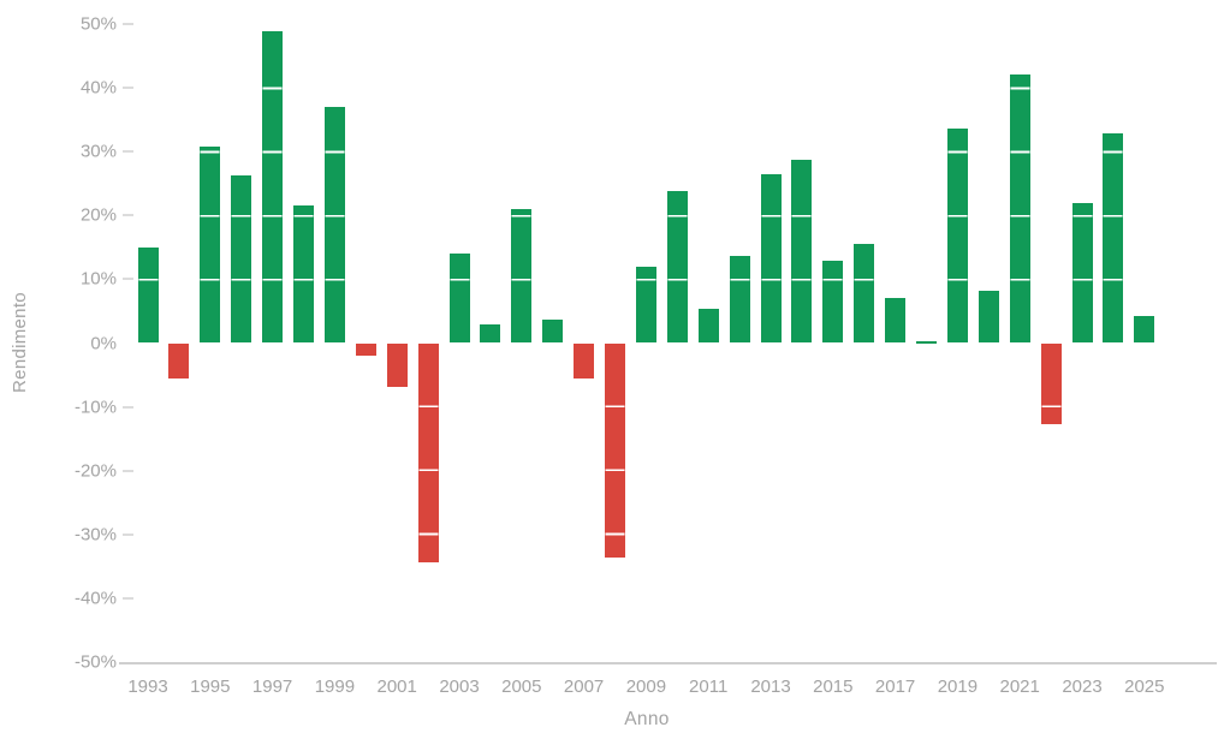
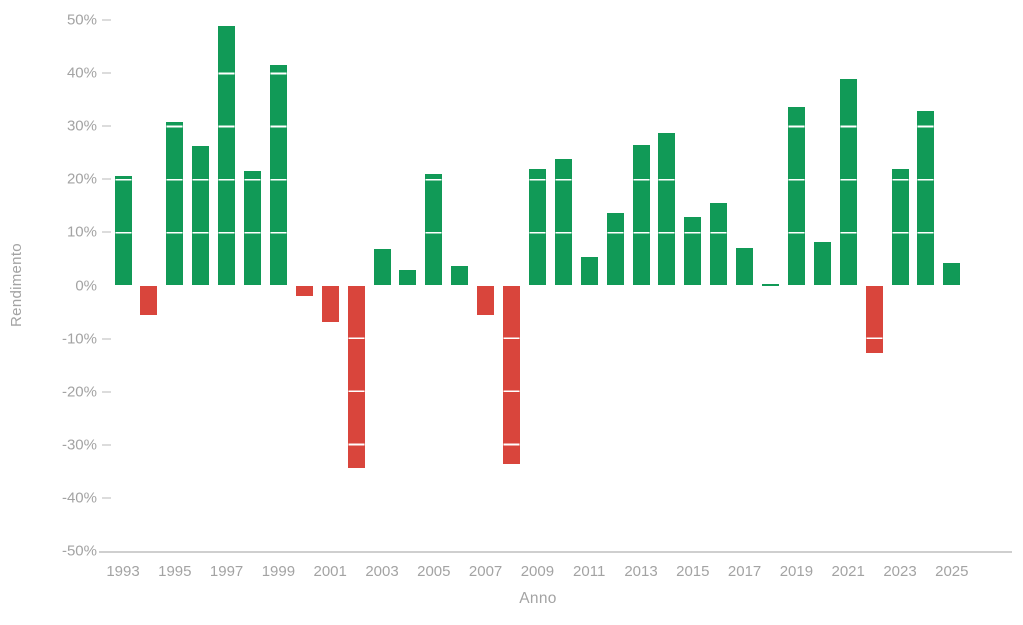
1993: 15% -> 21%
1999: 37% -> 42%
2003: 14% -> 7%
2009: 12% -> 22%
2021: 42% -> 39%
